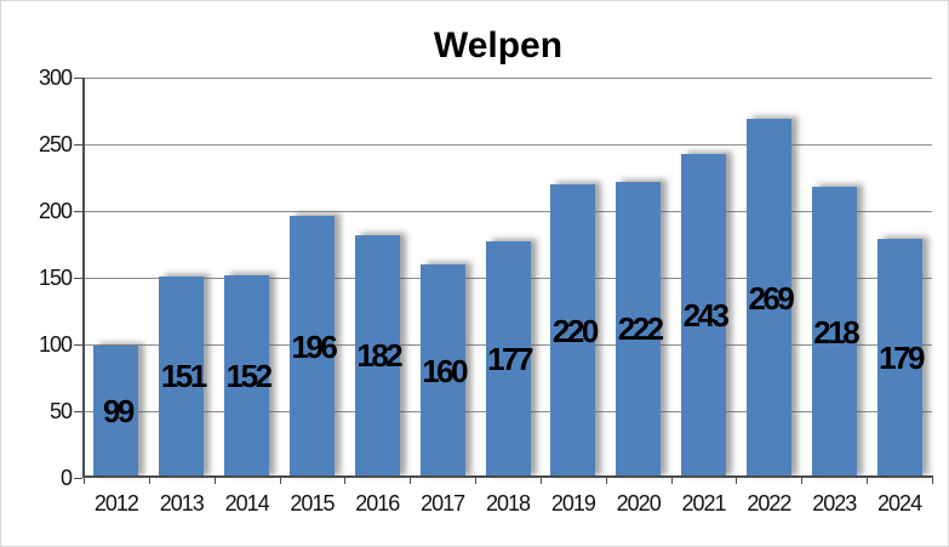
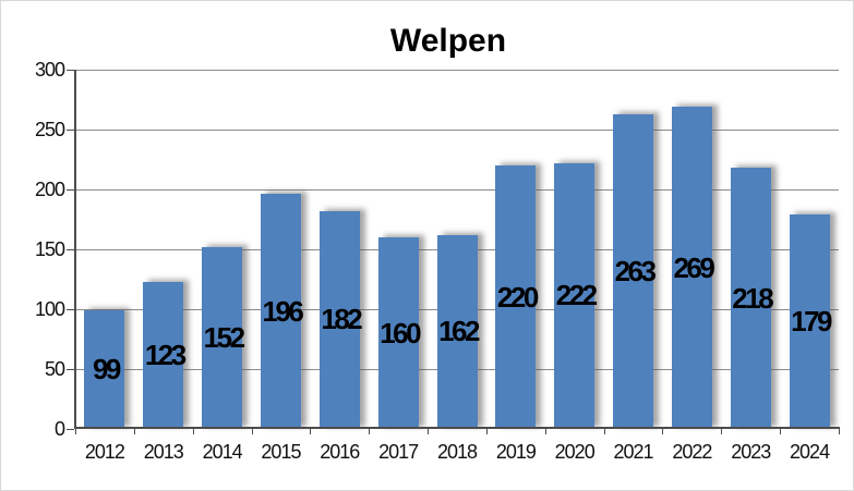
2013: 151 -> 123
2018: 177 -> 162
2021: 243 -> 263
